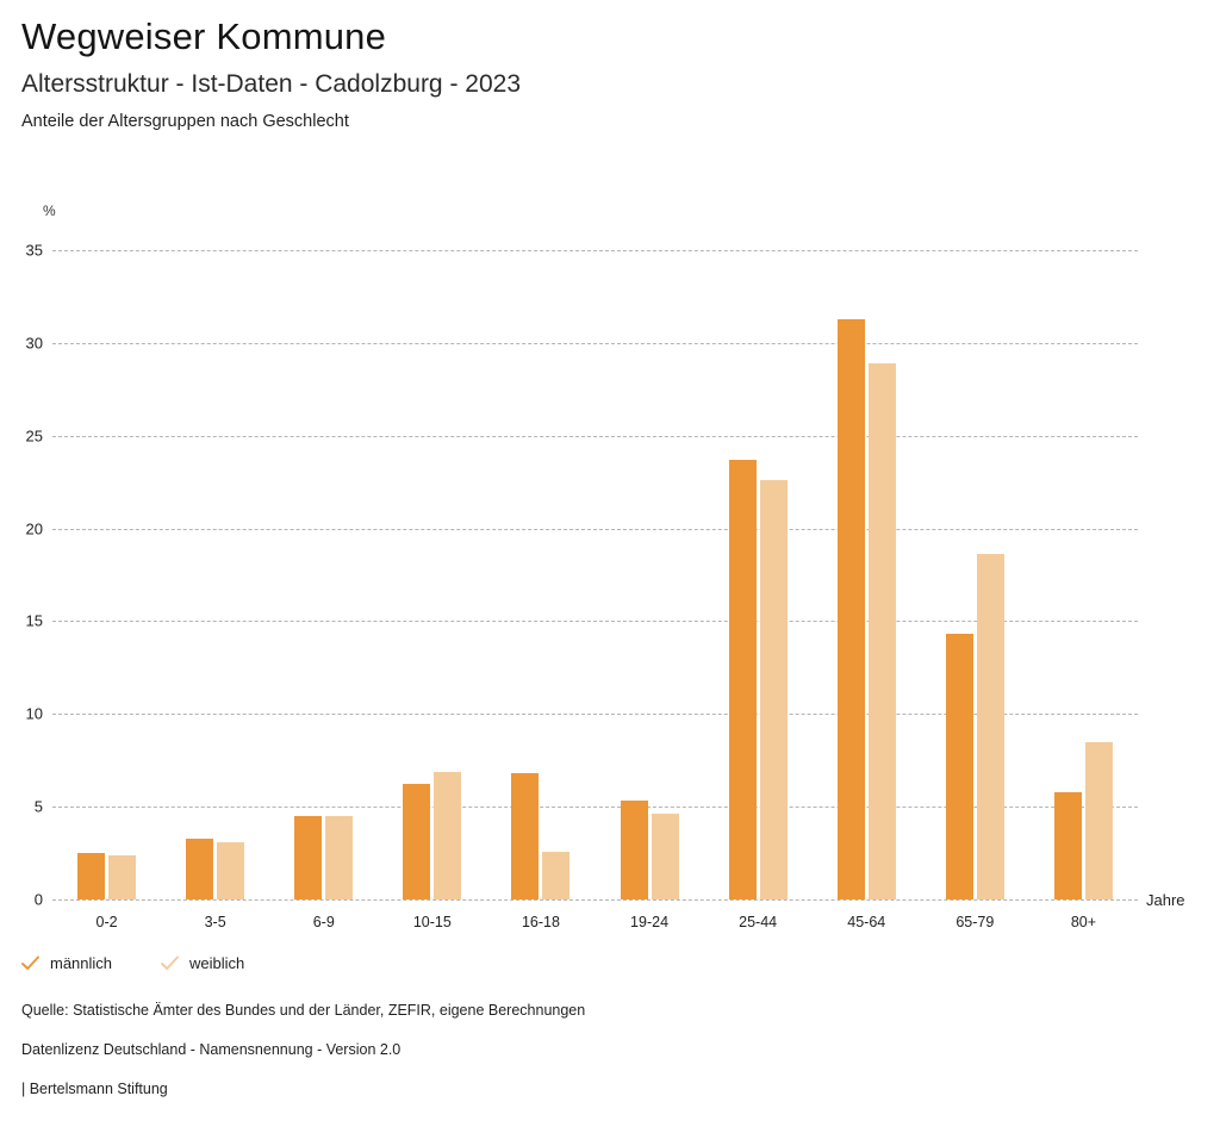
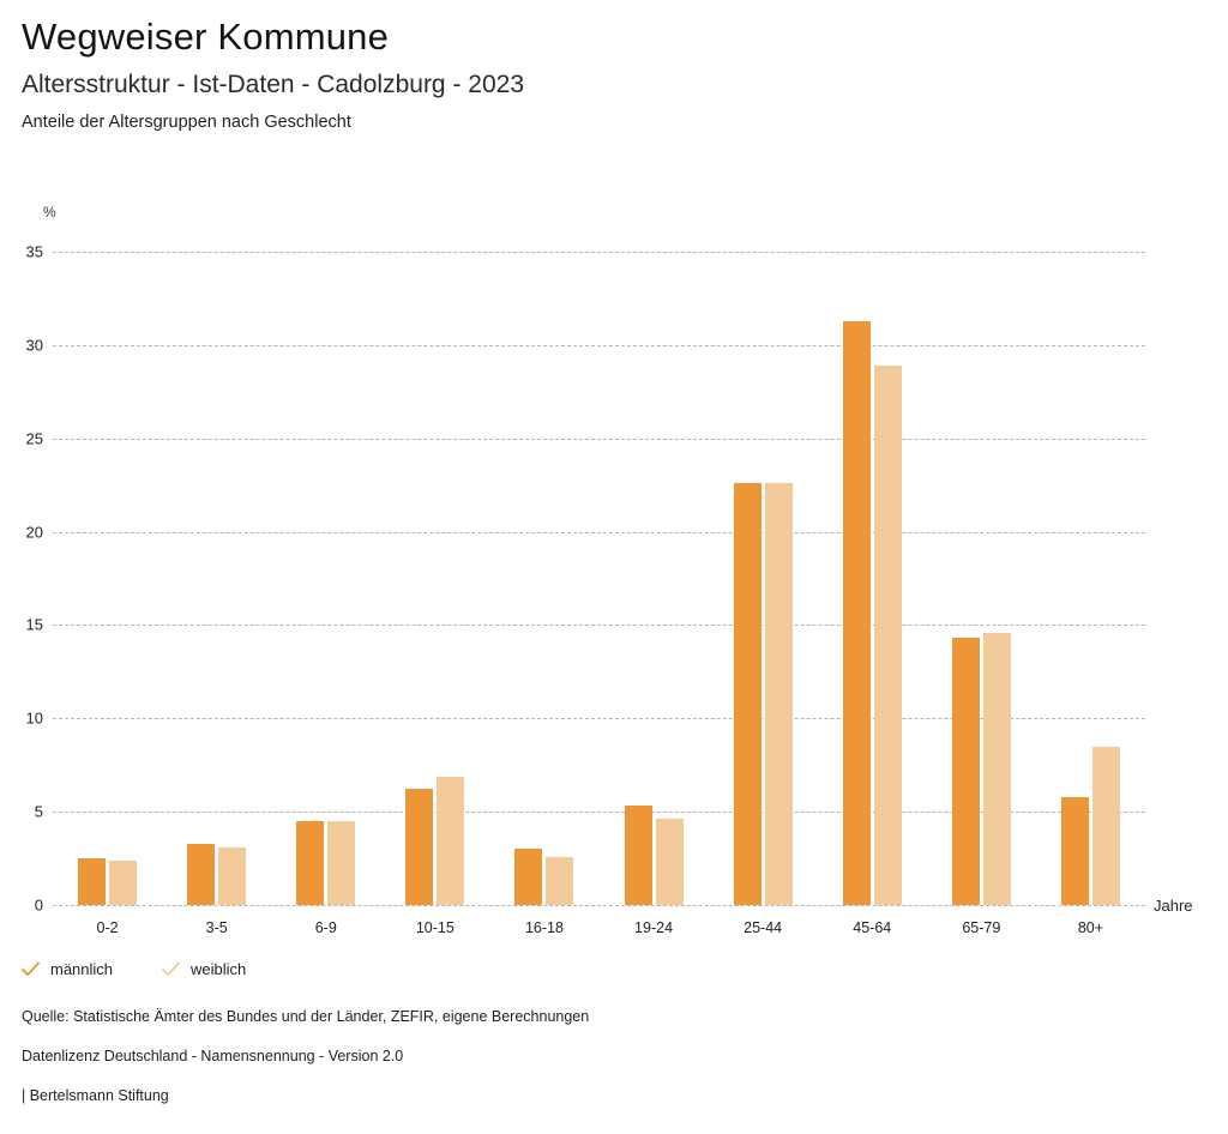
männlich/16-18: 6.8 -> 3.0
männlich/25-44: 23.7 -> 22.6
weiblich/65-79: 18.6 -> 14.6
